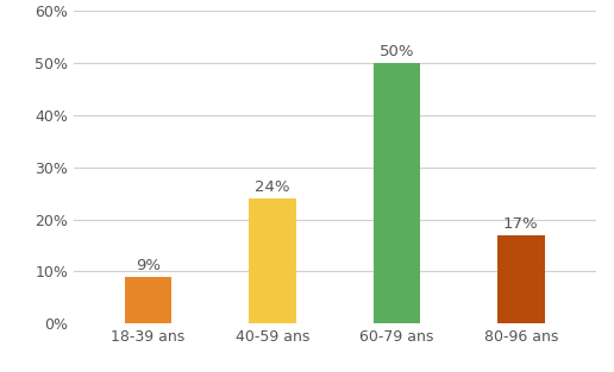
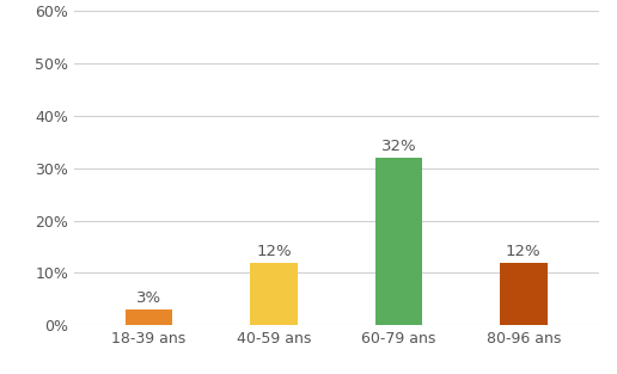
18-39 ans: 9% -> 3%
40-59 ans: 24% -> 12%
60-79 ans: 50% -> 32%
80-96 ans: 17% -> 12%
